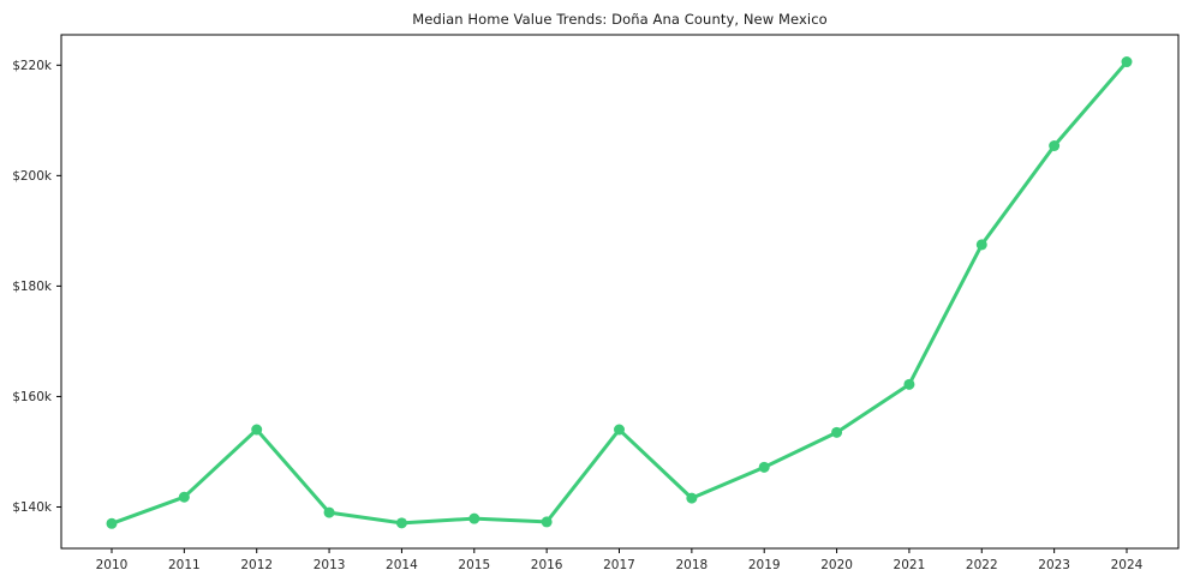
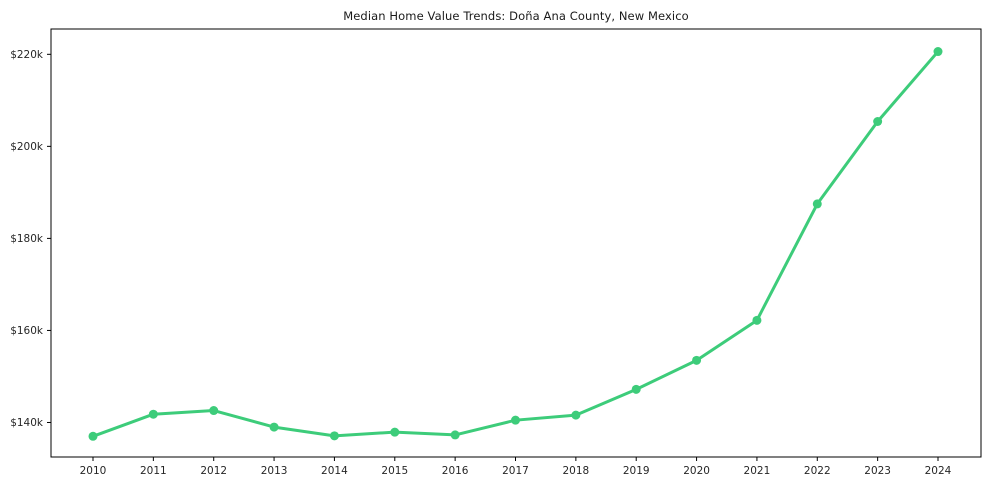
2012: $154k -> $143k
2017: $154k -> $140k
